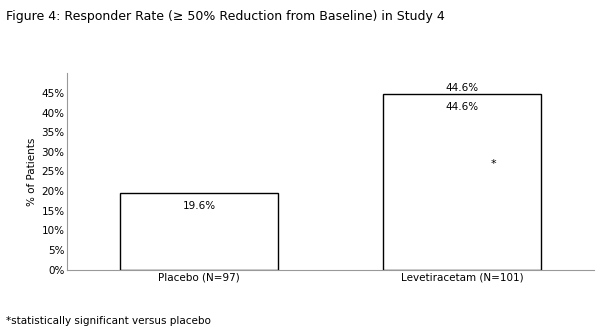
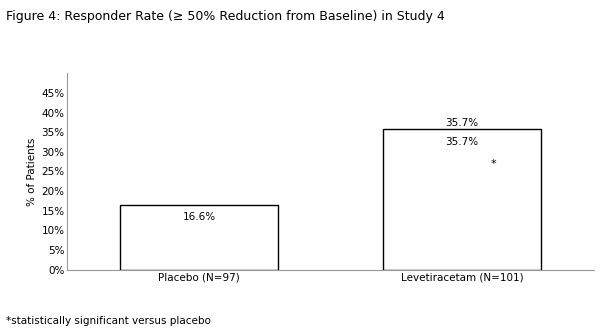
Placebo (N=97): 19.6% -> 16.6%
Levetiracetam (N=101): 44.6% -> 35.7%
